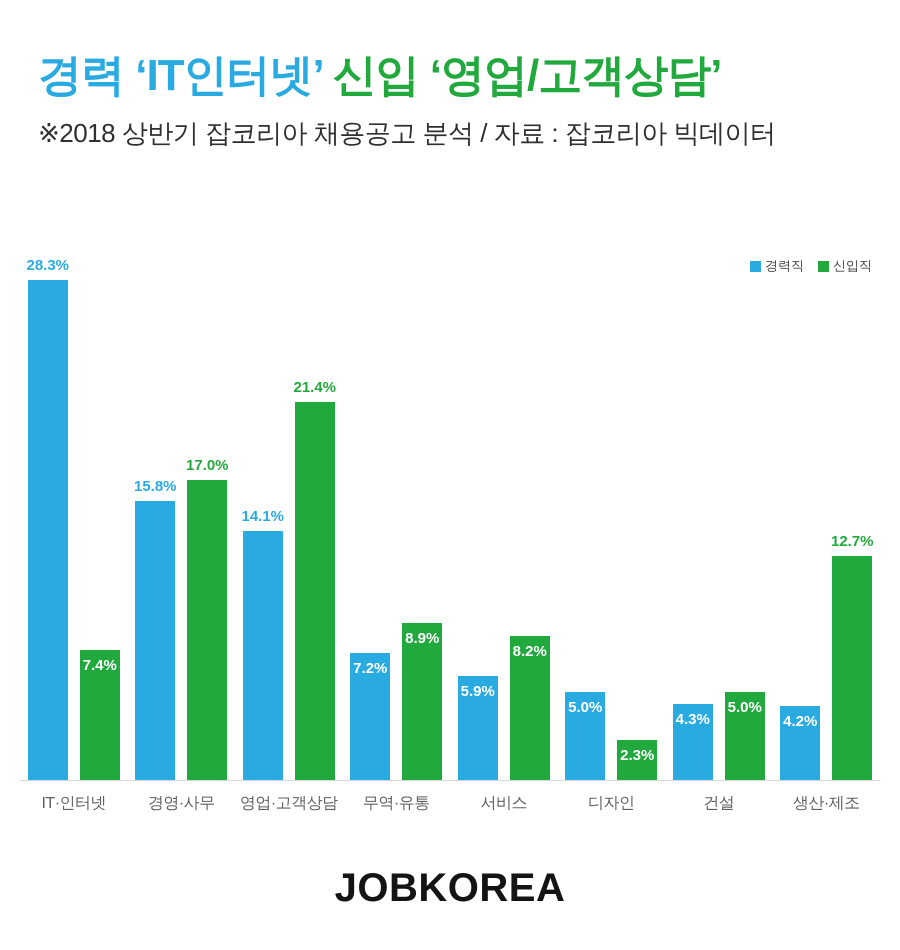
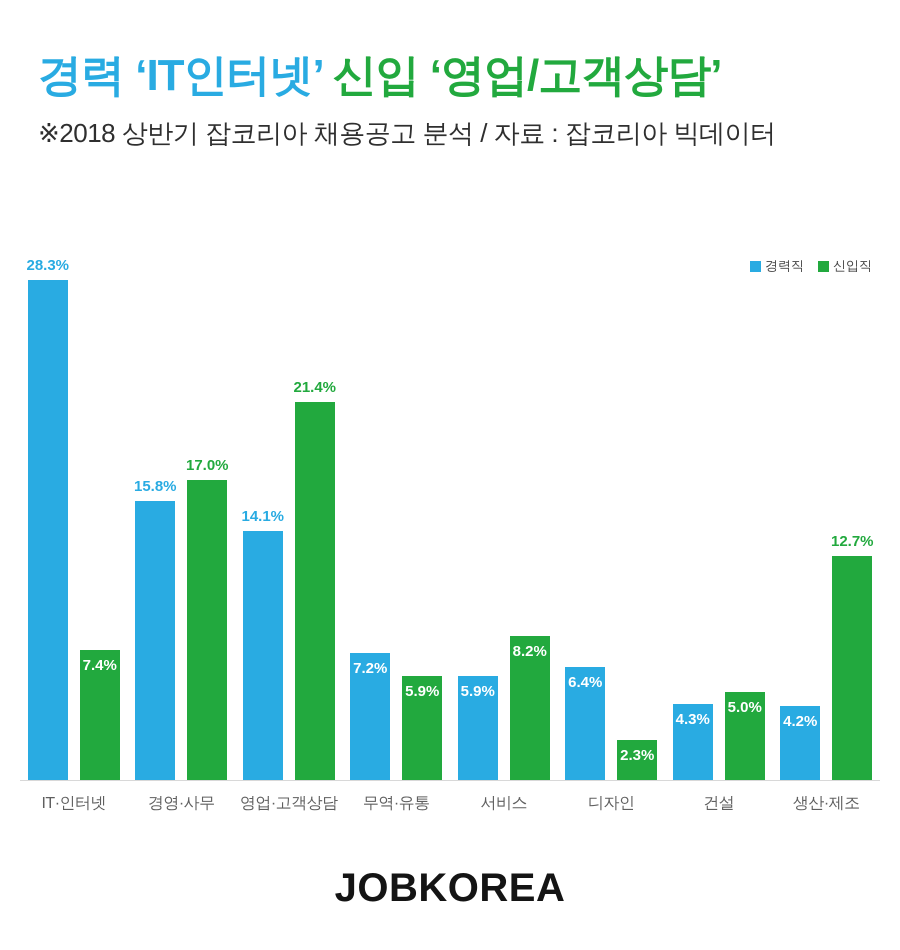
신입직/무역·유통: 8.9% -> 5.9%
경력직/디자인: 5.0% -> 6.4%
